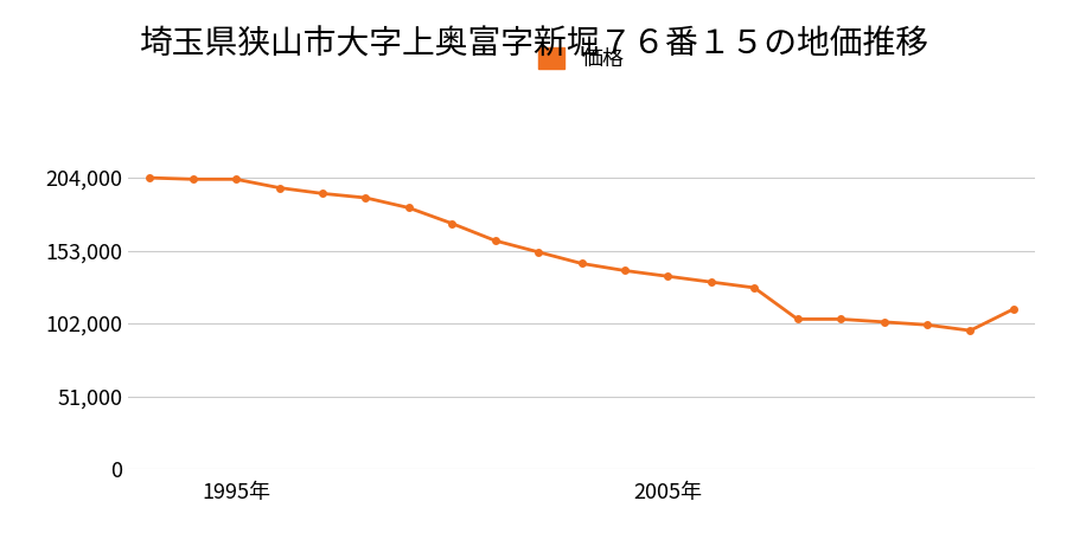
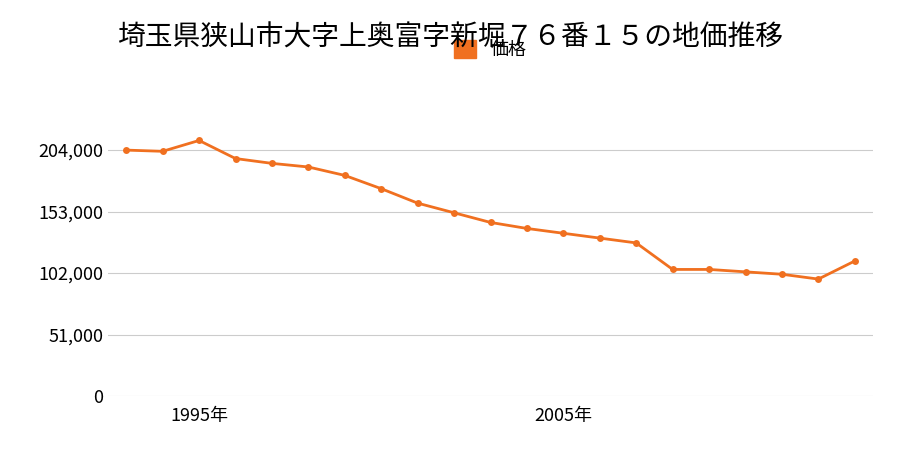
1995年: 203,000 -> 212,000
